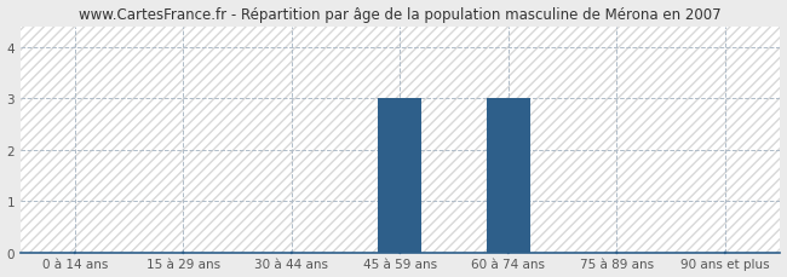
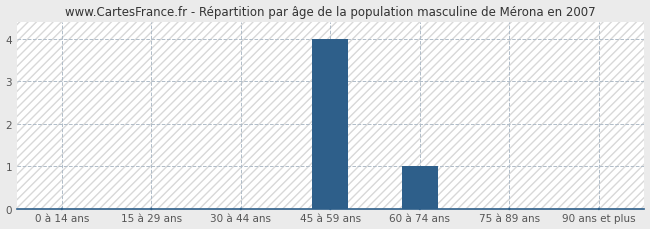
45 à 59 ans: 3 -> 4
60 à 74 ans: 3 -> 1
